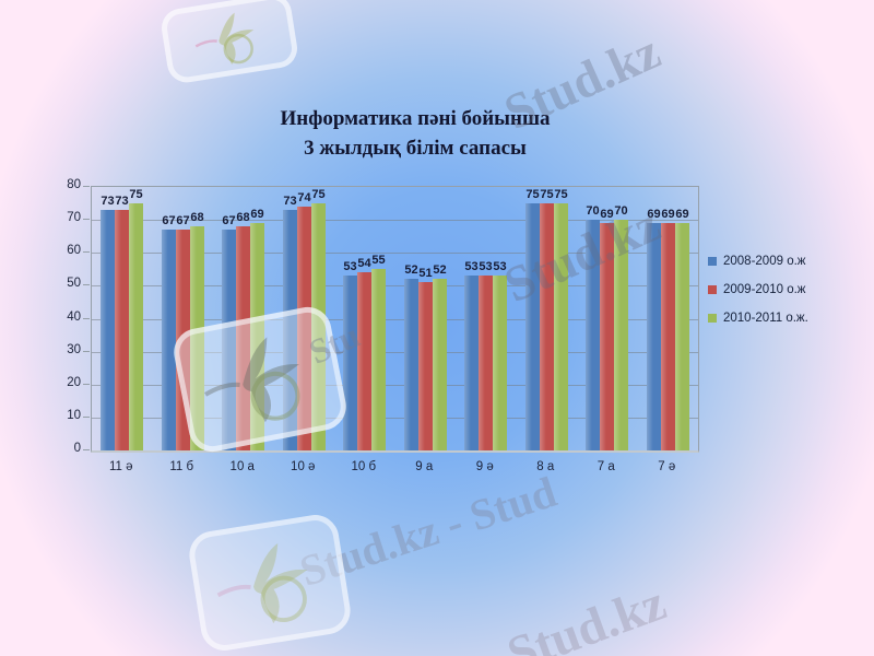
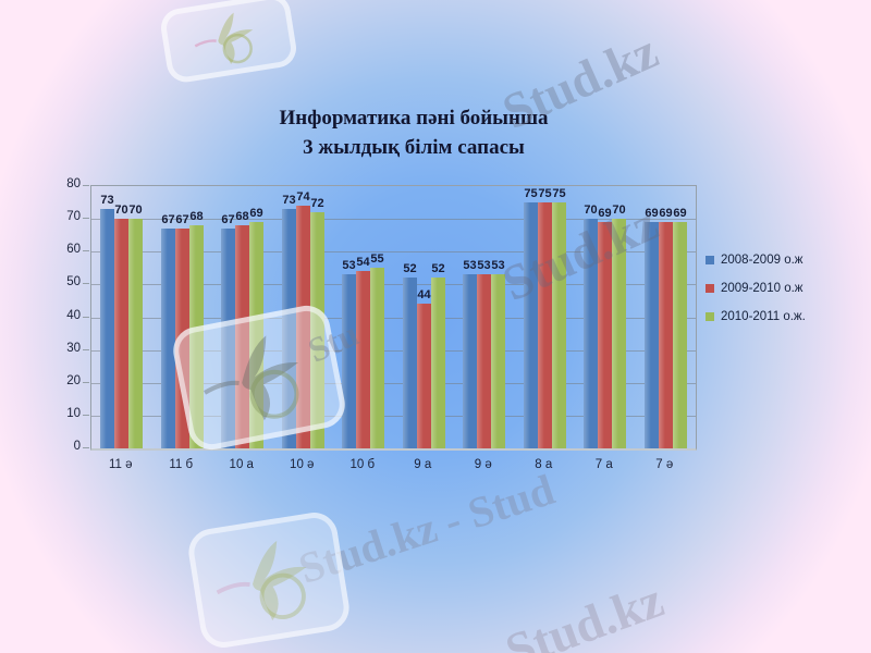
2009-2010 о.ж/11 ә: 73 -> 70
2010-2011 о.ж./11 ә: 75 -> 70
2010-2011 о.ж./10 ә: 75 -> 72
2009-2010 о.ж/9 а: 51 -> 44
